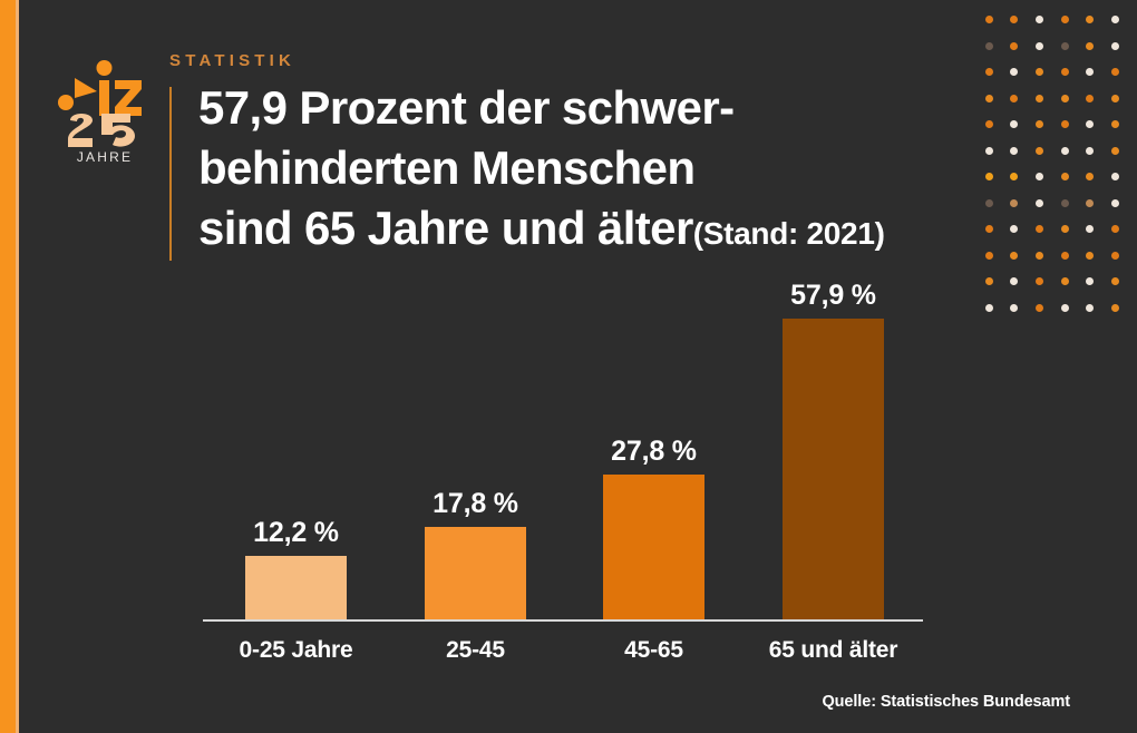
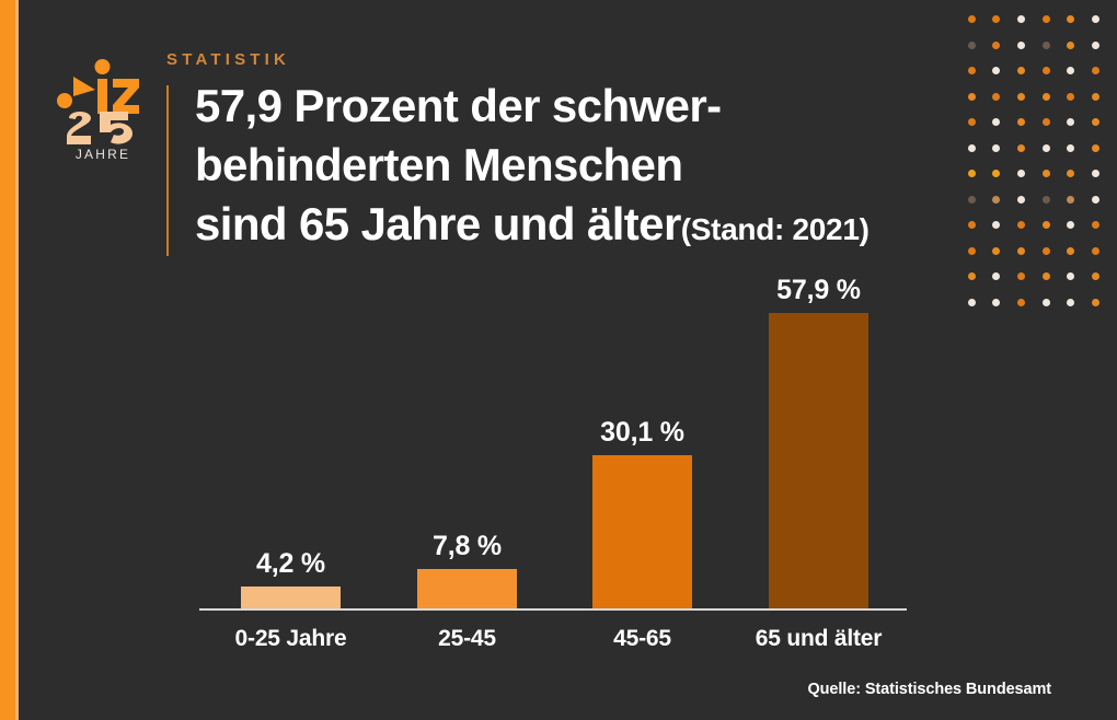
0-25 Jahre: 12,2 -> 4,2
25-45: 17,8 -> 7,8
45-65: 27,8 -> 30,1
